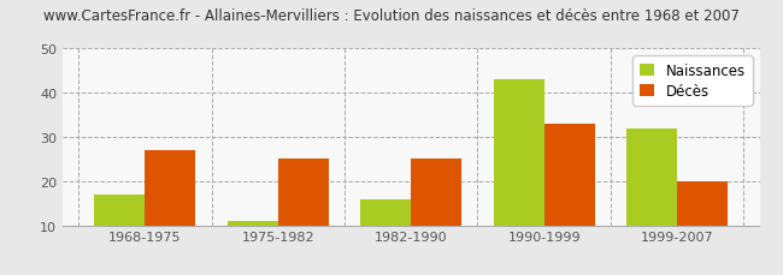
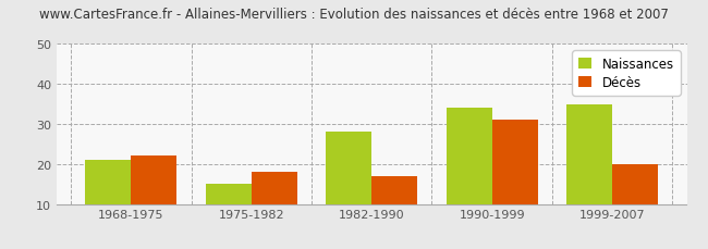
Naissances/1968-1975: 17 -> 21
Décès/1968-1975: 27 -> 22
Naissances/1975-1982: 11 -> 15
Décès/1975-1982: 25 -> 18
Naissances/1982-1990: 16 -> 28
Décès/1982-1990: 25 -> 17
Naissances/1990-1999: 43 -> 34
Décès/1990-1999: 33 -> 31
Naissances/1999-2007: 32 -> 35
